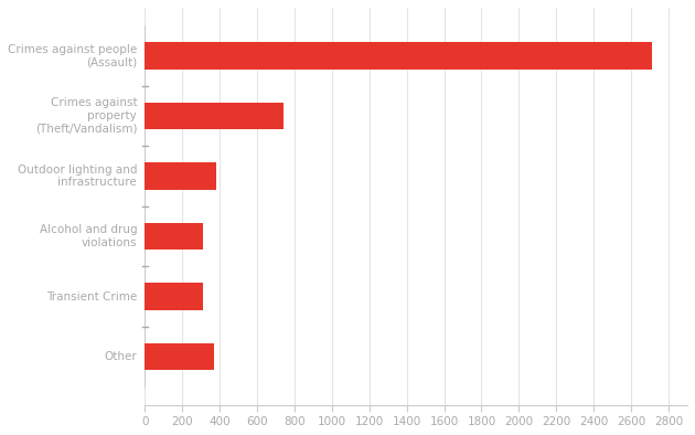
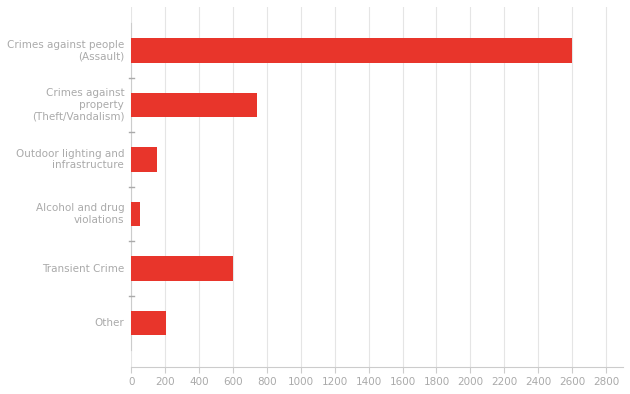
Crimes against people (Assault): 2710 -> 2600
Outdoor lighting and infrastructure: 380 -> 160
Alcohol and drug violations: 310 -> 50
Transient Crime: 310 -> 600
Other: 370 -> 200
